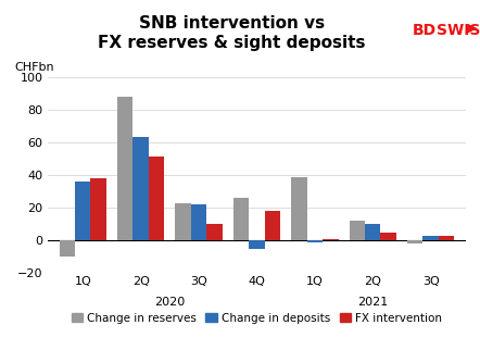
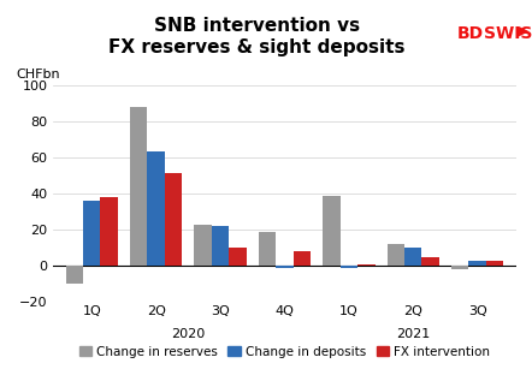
Change in reserves/4Q: 26 -> 19
Change in deposits/4Q: -5 -> -1
FX intervention/4Q: 18 -> 8
